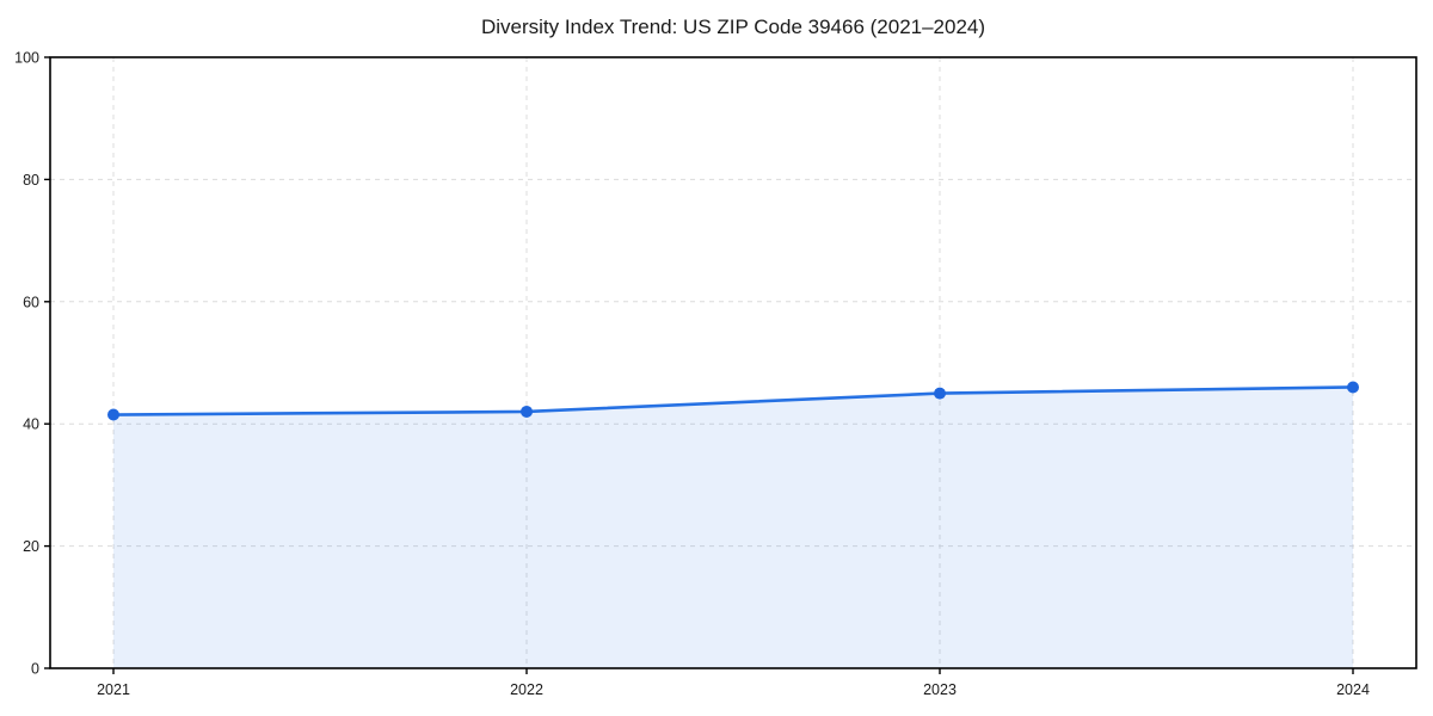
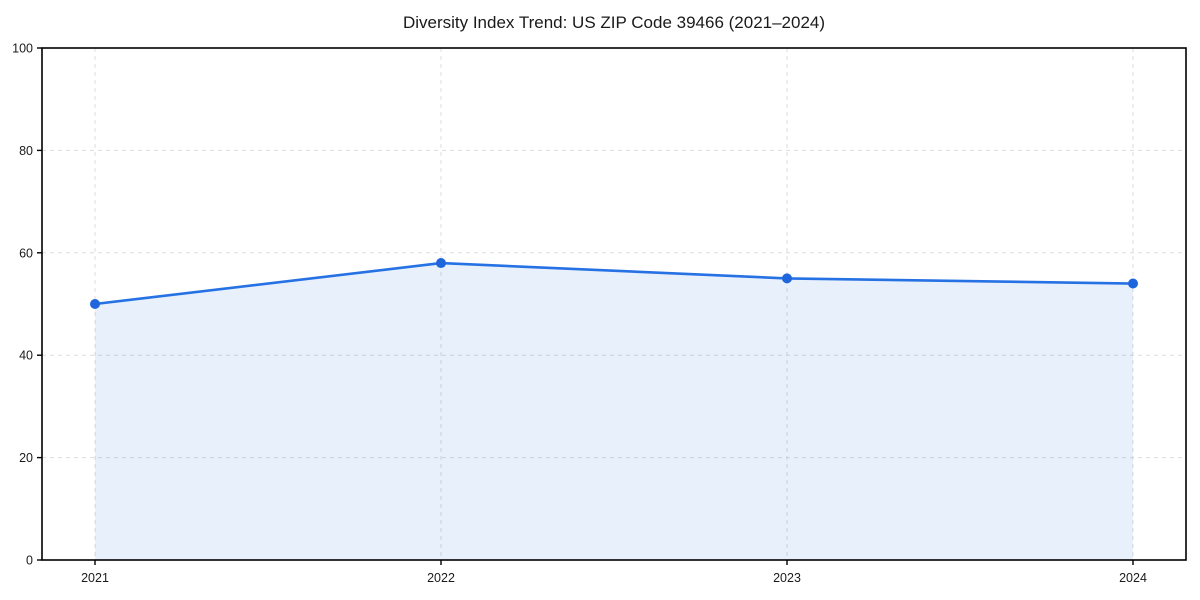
2021: 42 -> 50
2022: 42 -> 58
2023: 45 -> 55
2024: 46 -> 54
